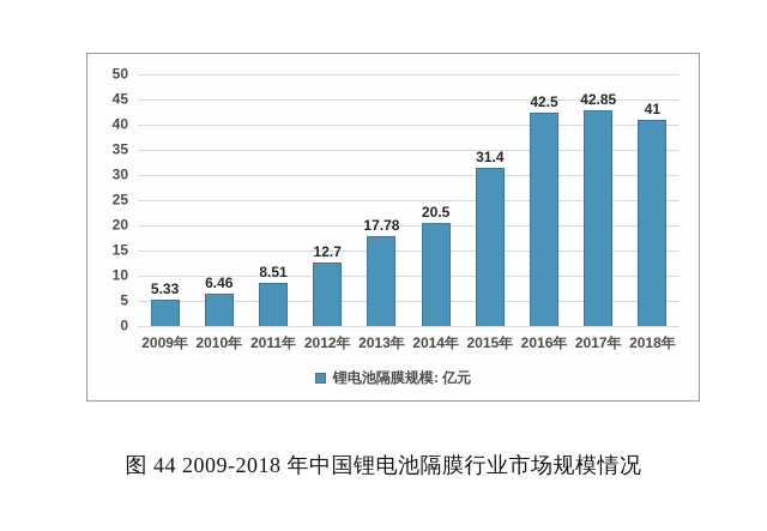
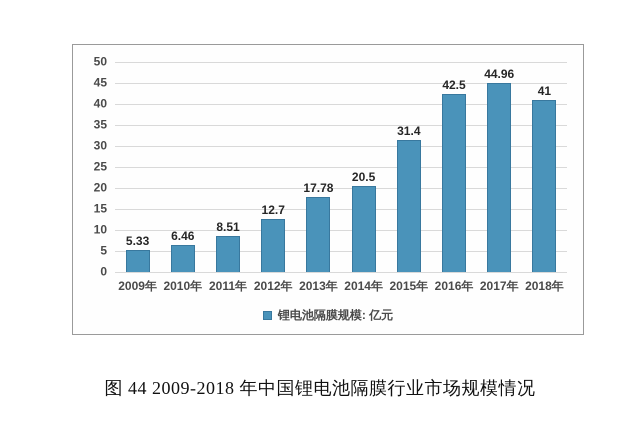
2017年: 42.85 -> 44.96
